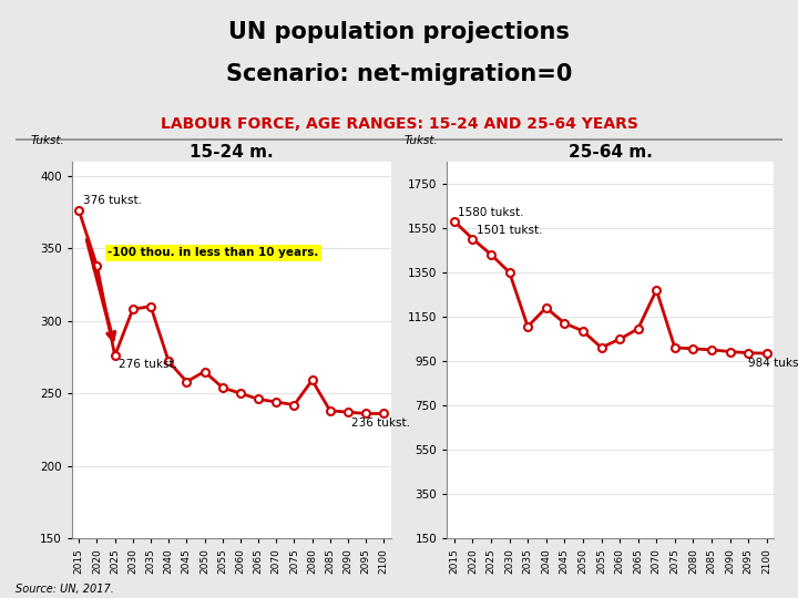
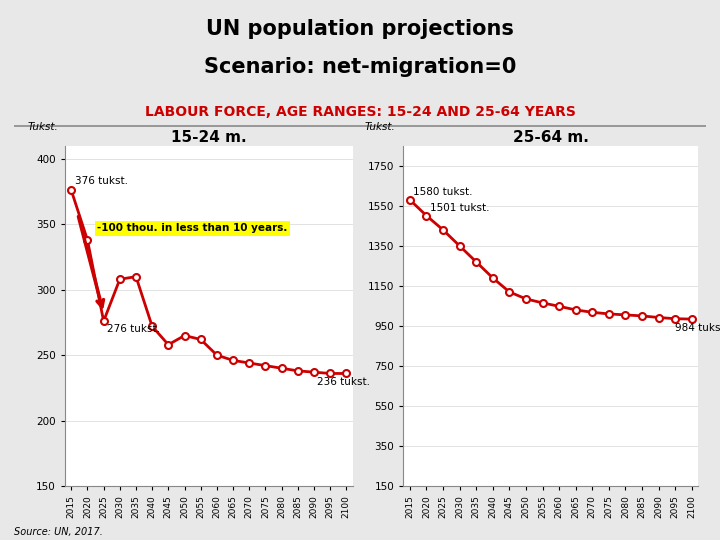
15-24 m./2055: 254 -> 262
15-24 m./2080: 259 -> 240
25-64 m./2035: 1105 -> 1270
25-64 m./2055: 1010 -> 1065
25-64 m./2065: 1095 -> 1030
25-64 m./2070: 1270 -> 1018
